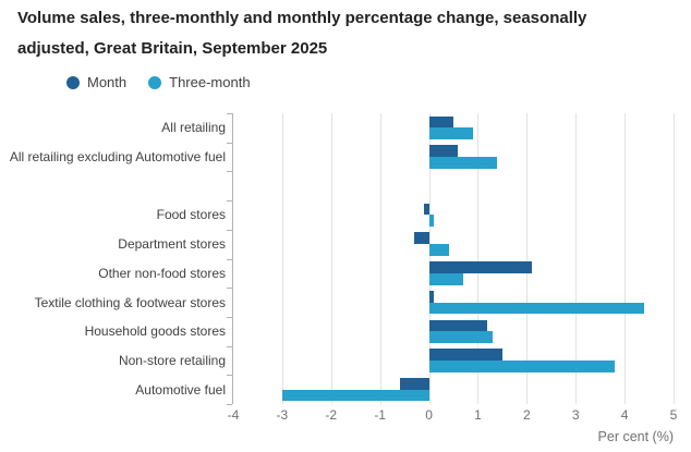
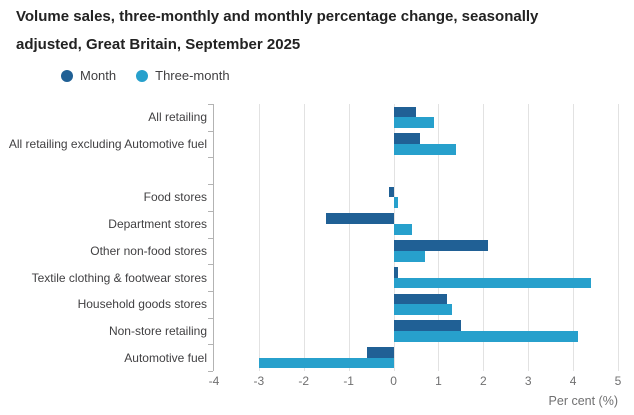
Month/Department stores: -0.3 -> -1.5
Three-month/Non-store retailing: 3.8 -> 4.1
